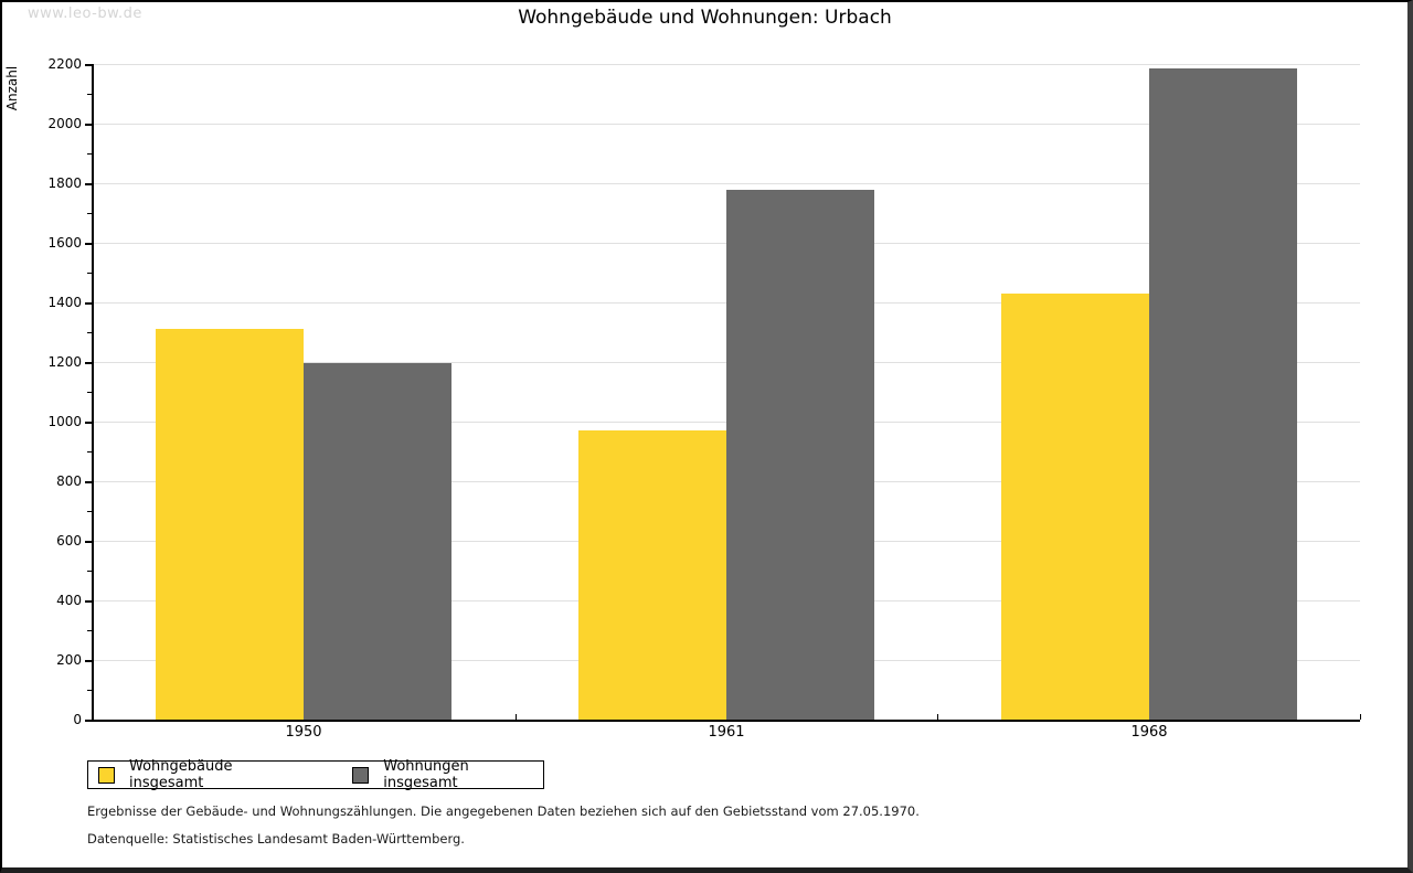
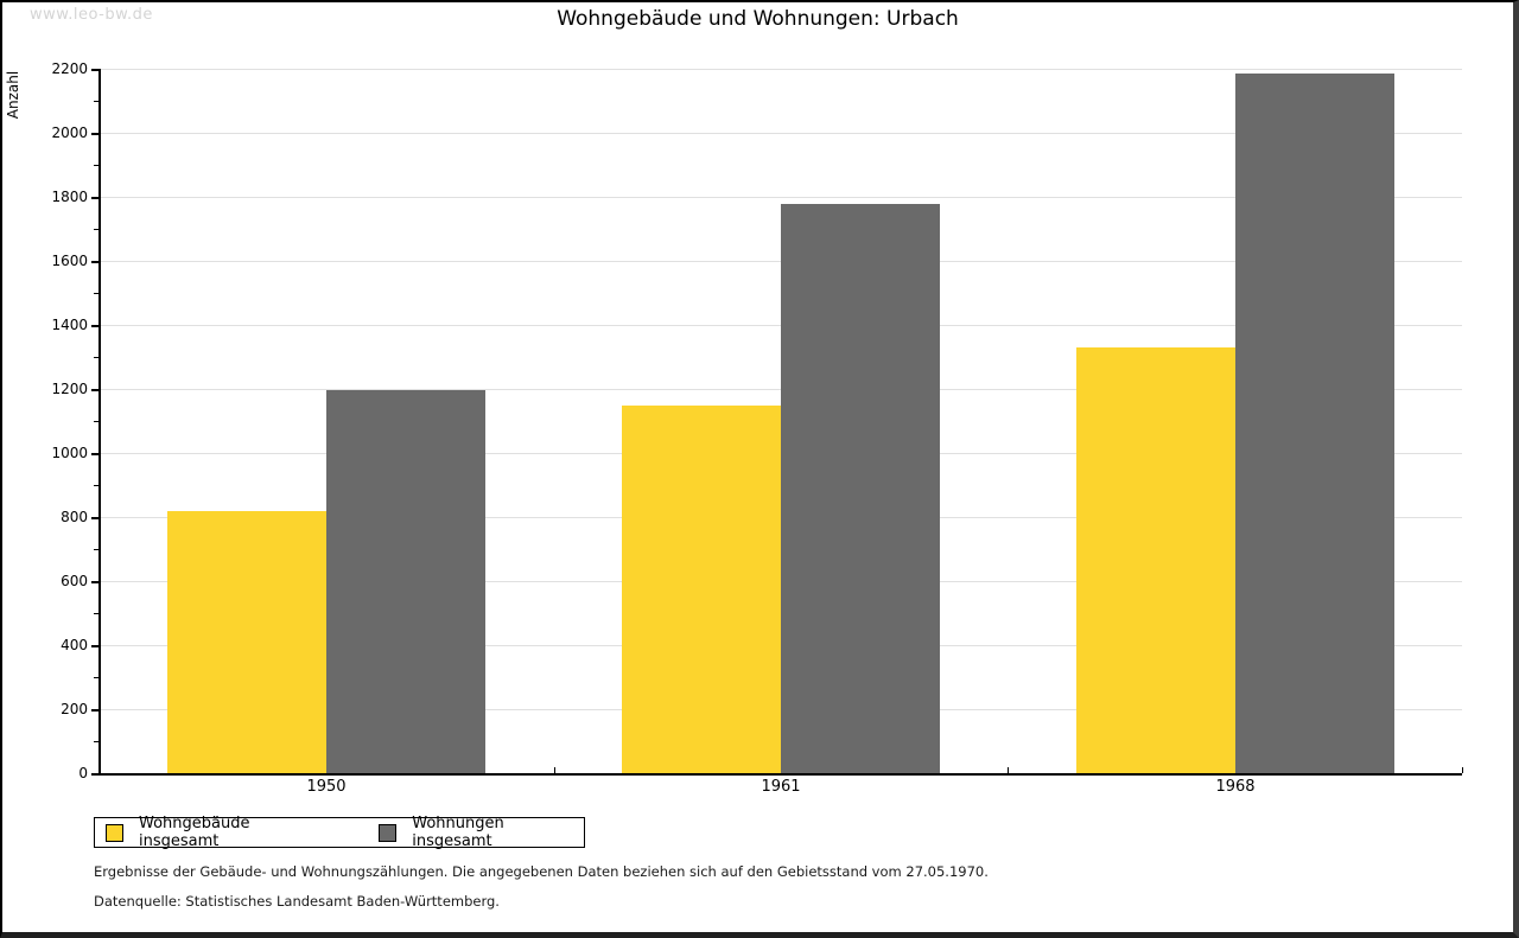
Wohngebäude insgesamt/1950: 1310 -> 820
Wohngebäude insgesamt/1961: 970 -> 1150
Wohngebäude insgesamt/1968: 1430 -> 1330
